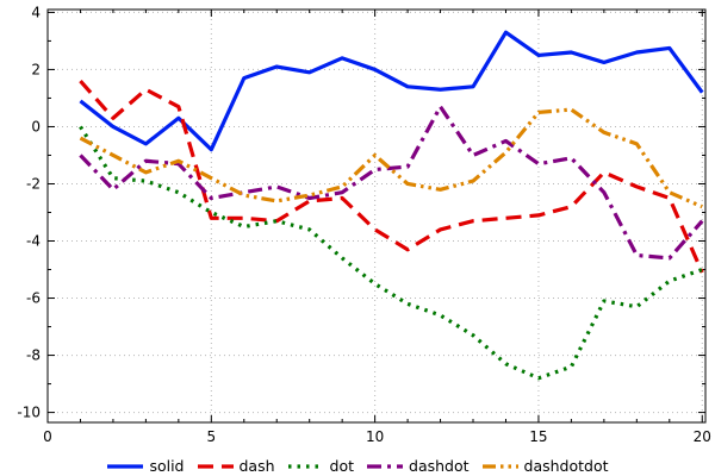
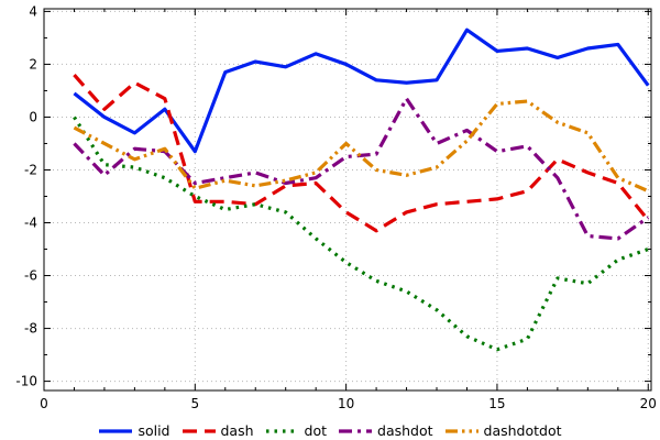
solid/5: -0.8 -> -1.3
dashdotdot/5: -1.8 -> -2.7
dash/20: -5.1 -> -3.9
dashdot/20: -3.3 -> -3.8
